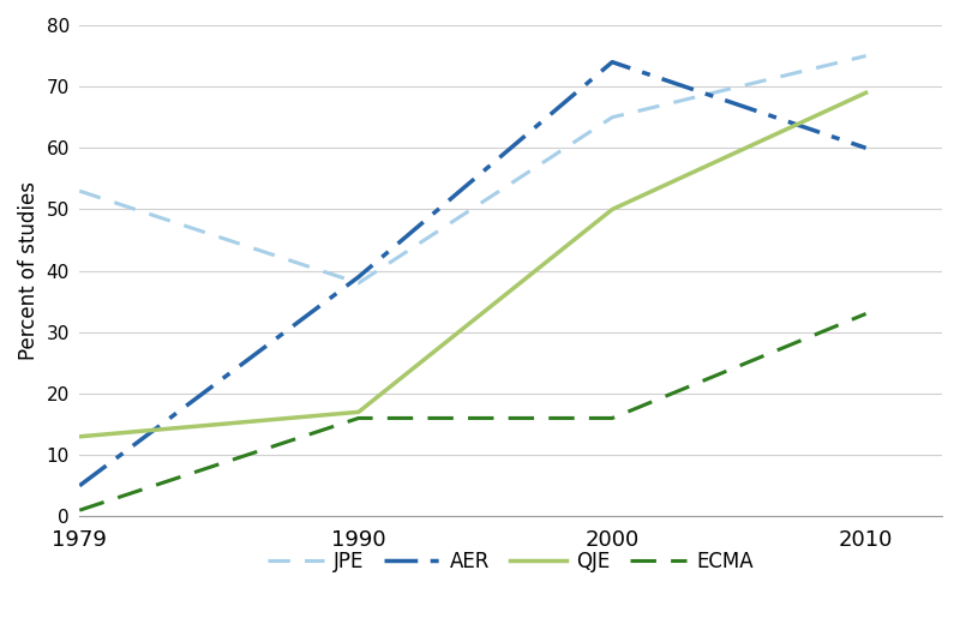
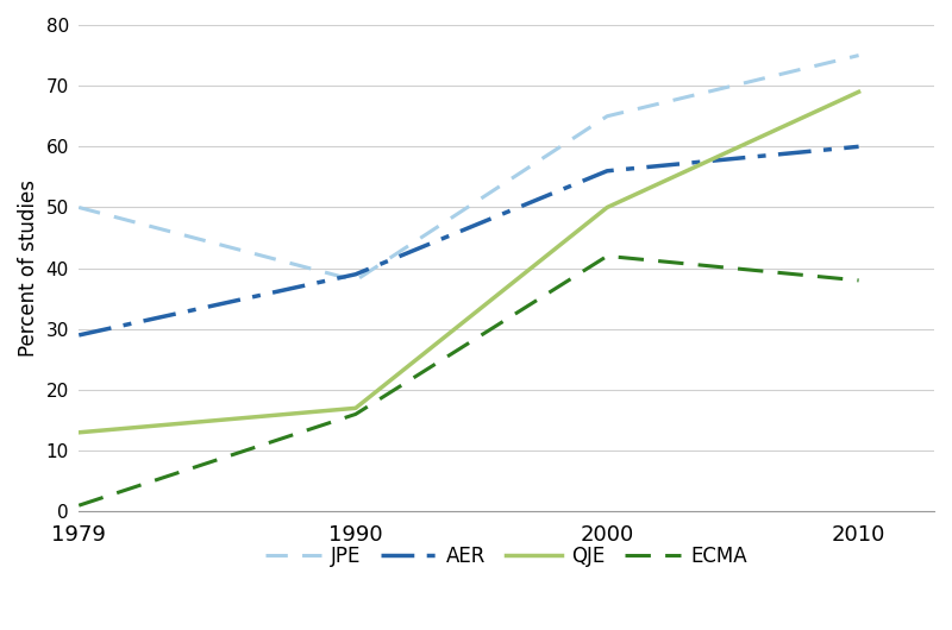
JPE/1979: 53 -> 50
AER/1979: 5 -> 29
AER/2000: 74 -> 56
ECMA/2000: 16 -> 42
ECMA/2010: 33 -> 38
